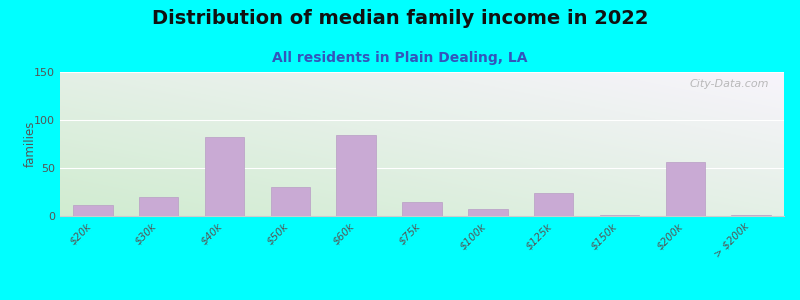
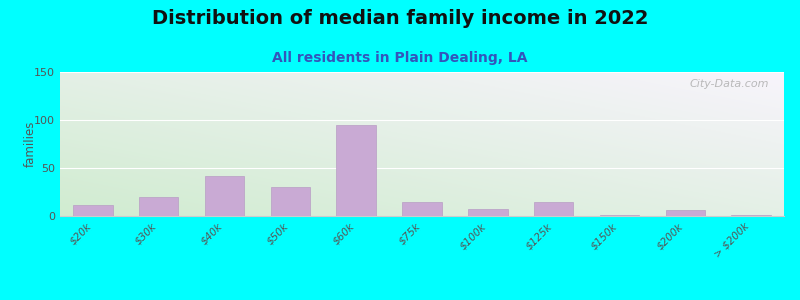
$40k: 82 -> 42
$60k: 84 -> 95
$125k: 24 -> 15
$200k: 56 -> 6
